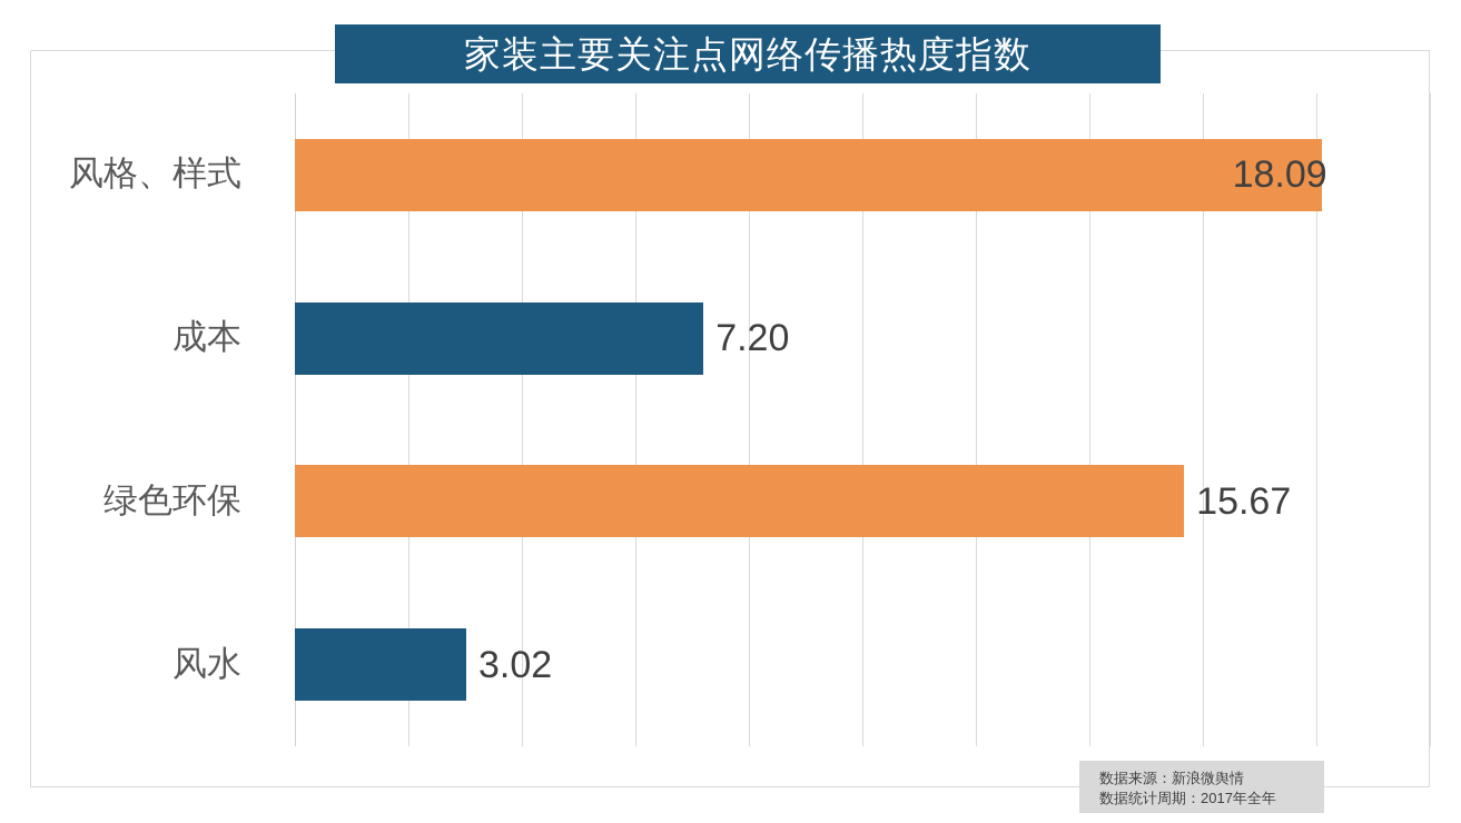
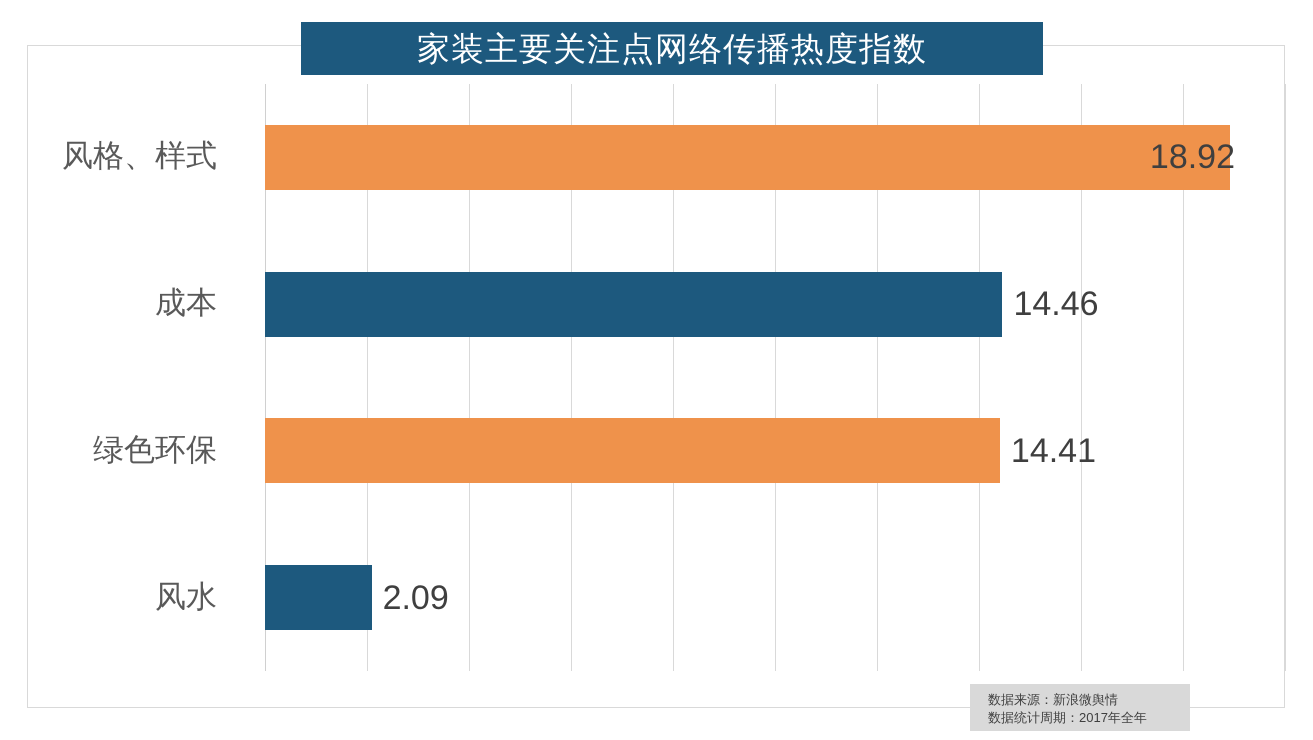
风格、样式: 18.09 -> 18.92
成本: 7.20 -> 14.46
绿色环保: 15.67 -> 14.41
风水: 3.02 -> 2.09
